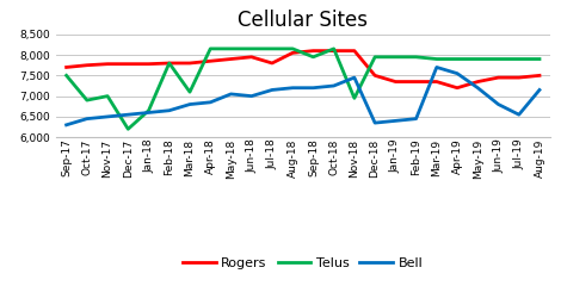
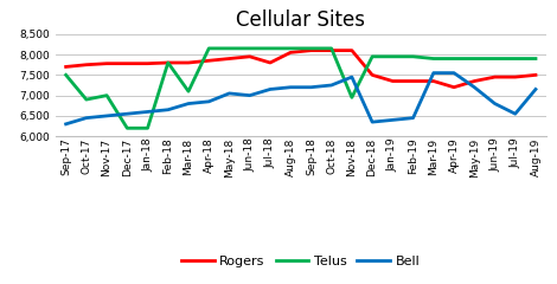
Telus/Jan-18: 6,650 -> 6,200
Telus/Sep-18: 7,950 -> 8,150
Bell/Mar-19: 7,700 -> 7,550
